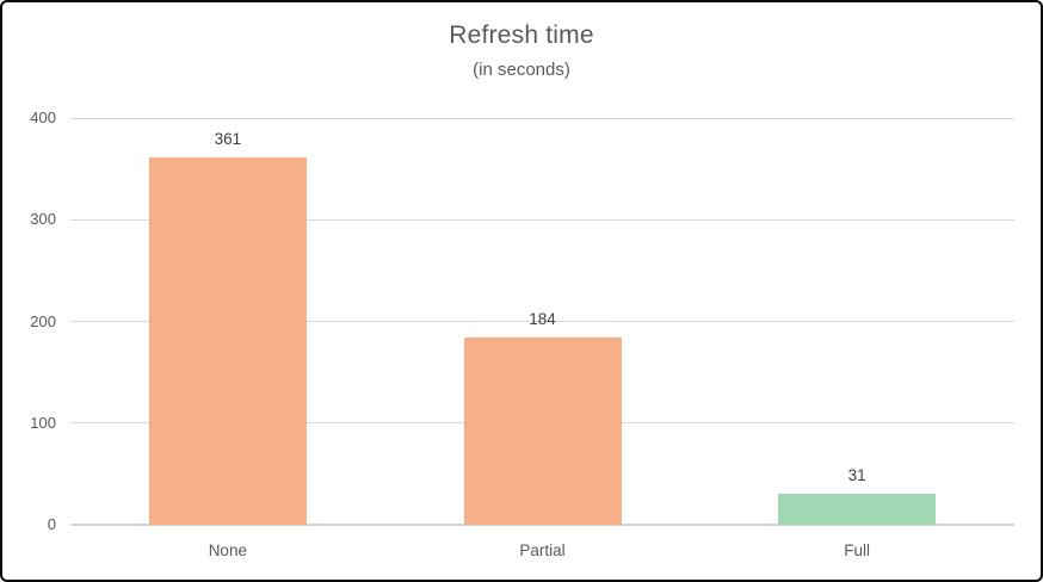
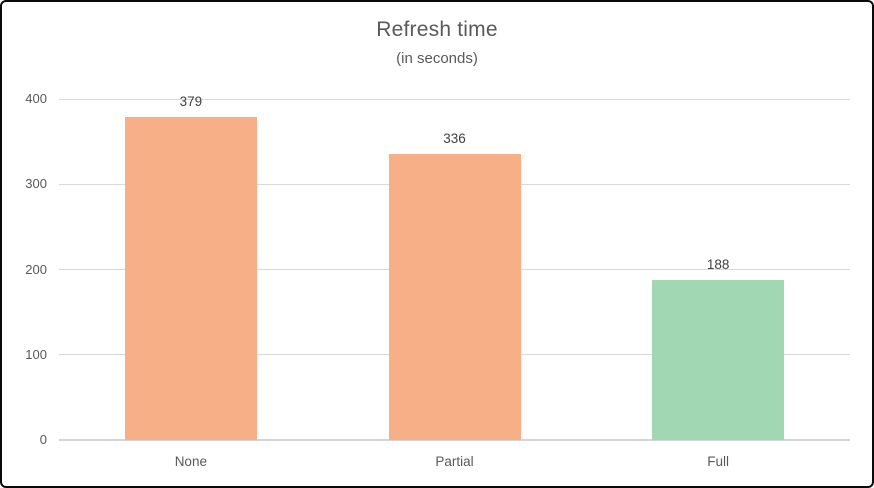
None: 361 -> 379
Partial: 184 -> 336
Full: 31 -> 188
